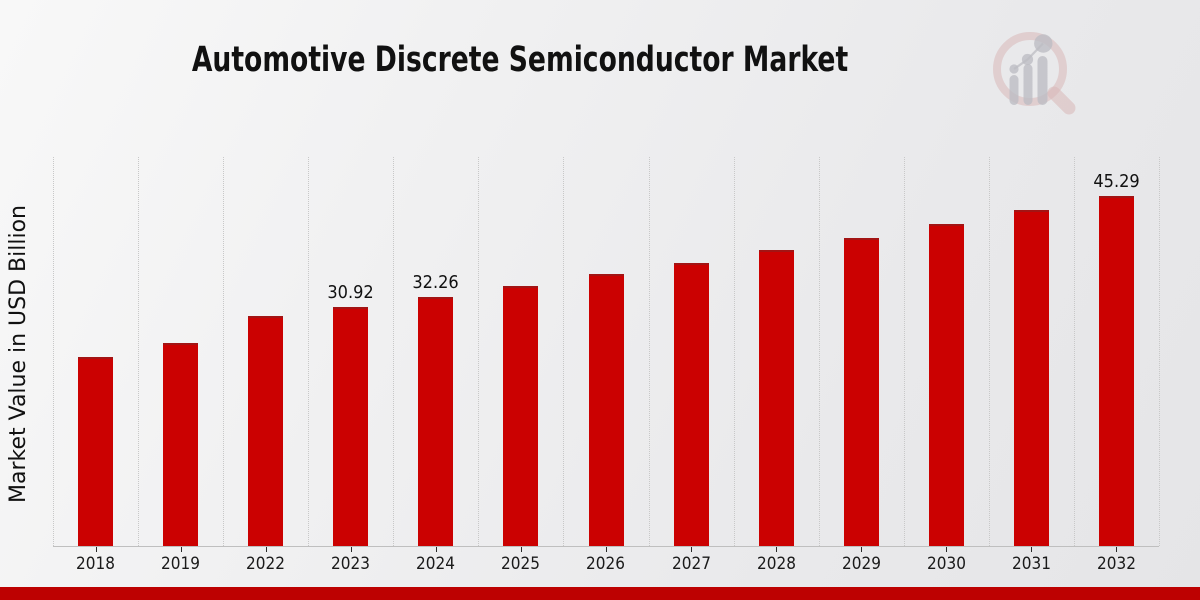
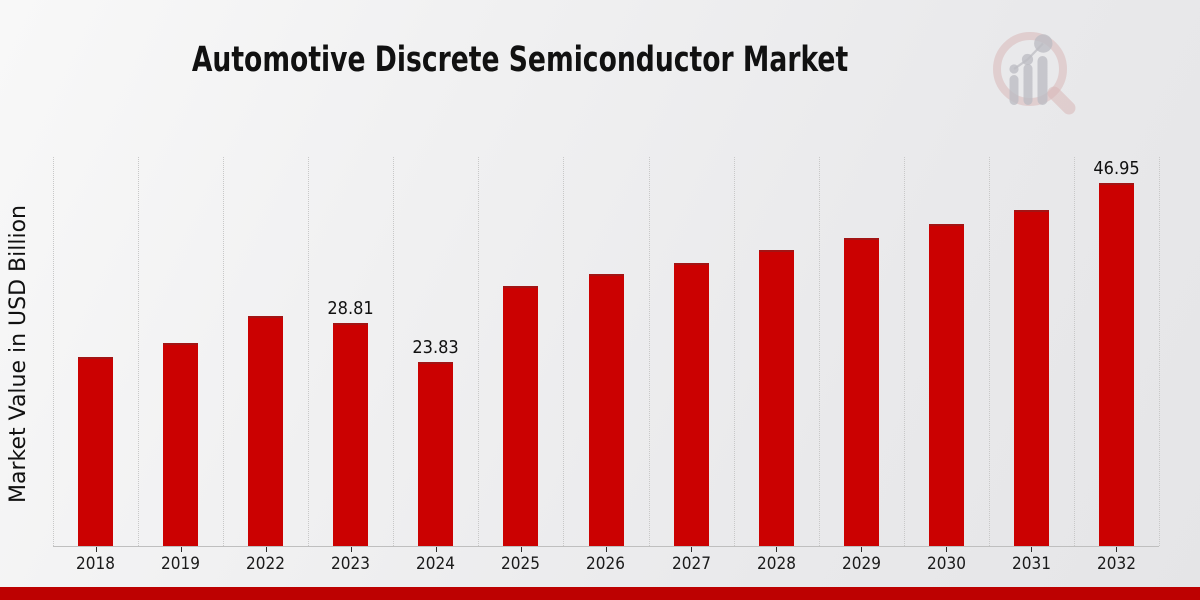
2023: 30.92 -> 28.81
2024: 32.26 -> 23.83
2032: 45.29 -> 46.95
